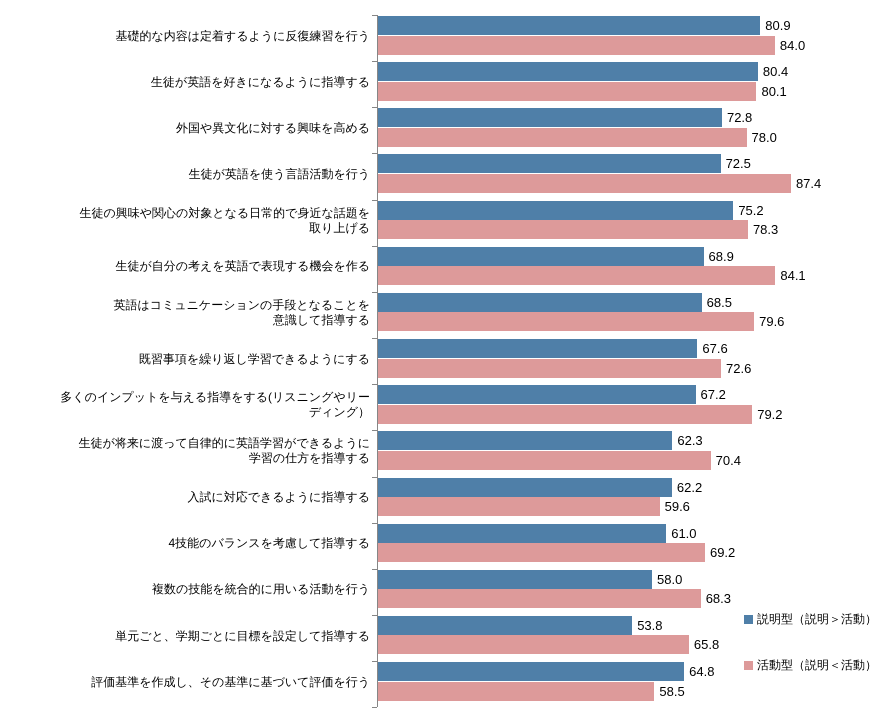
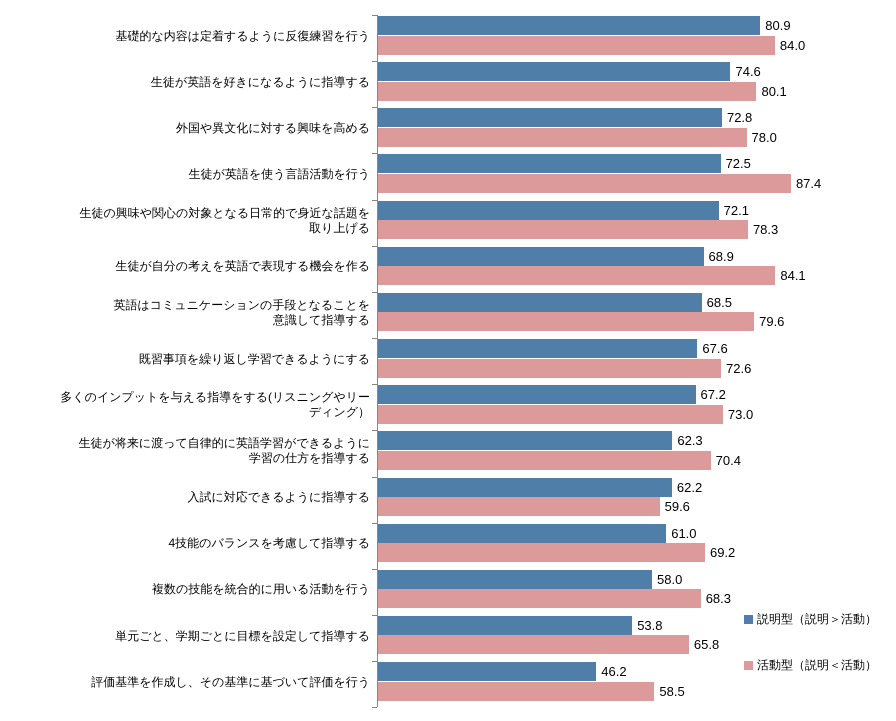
説明型（説明＞活動）/生徒が英語を好きになるように指導する: 80.4 -> 74.6
説明型（説明＞活動）/生徒の興味や関心の対象となる日常的で身近な話題を 取り上げる: 75.2 -> 72.1
活動型（説明＜活動）/多くのインプットを与える指導をする(リスニングやリー ディング）: 79.2 -> 73.0
説明型（説明＞活動）/評価基準を作成し、その基準に基づいて評価を行う: 64.8 -> 46.2
